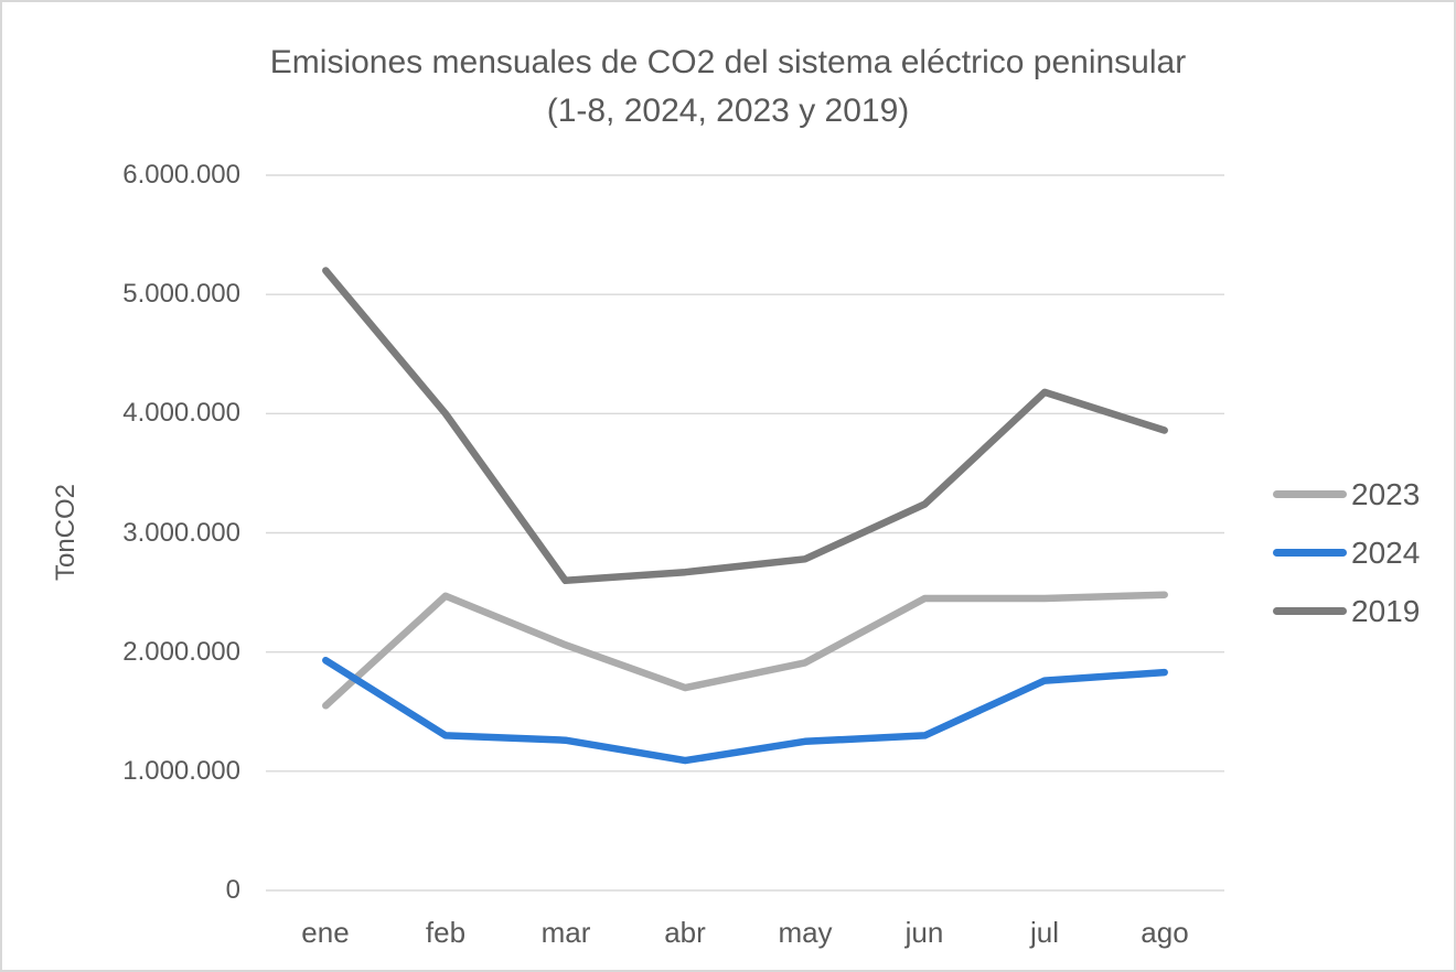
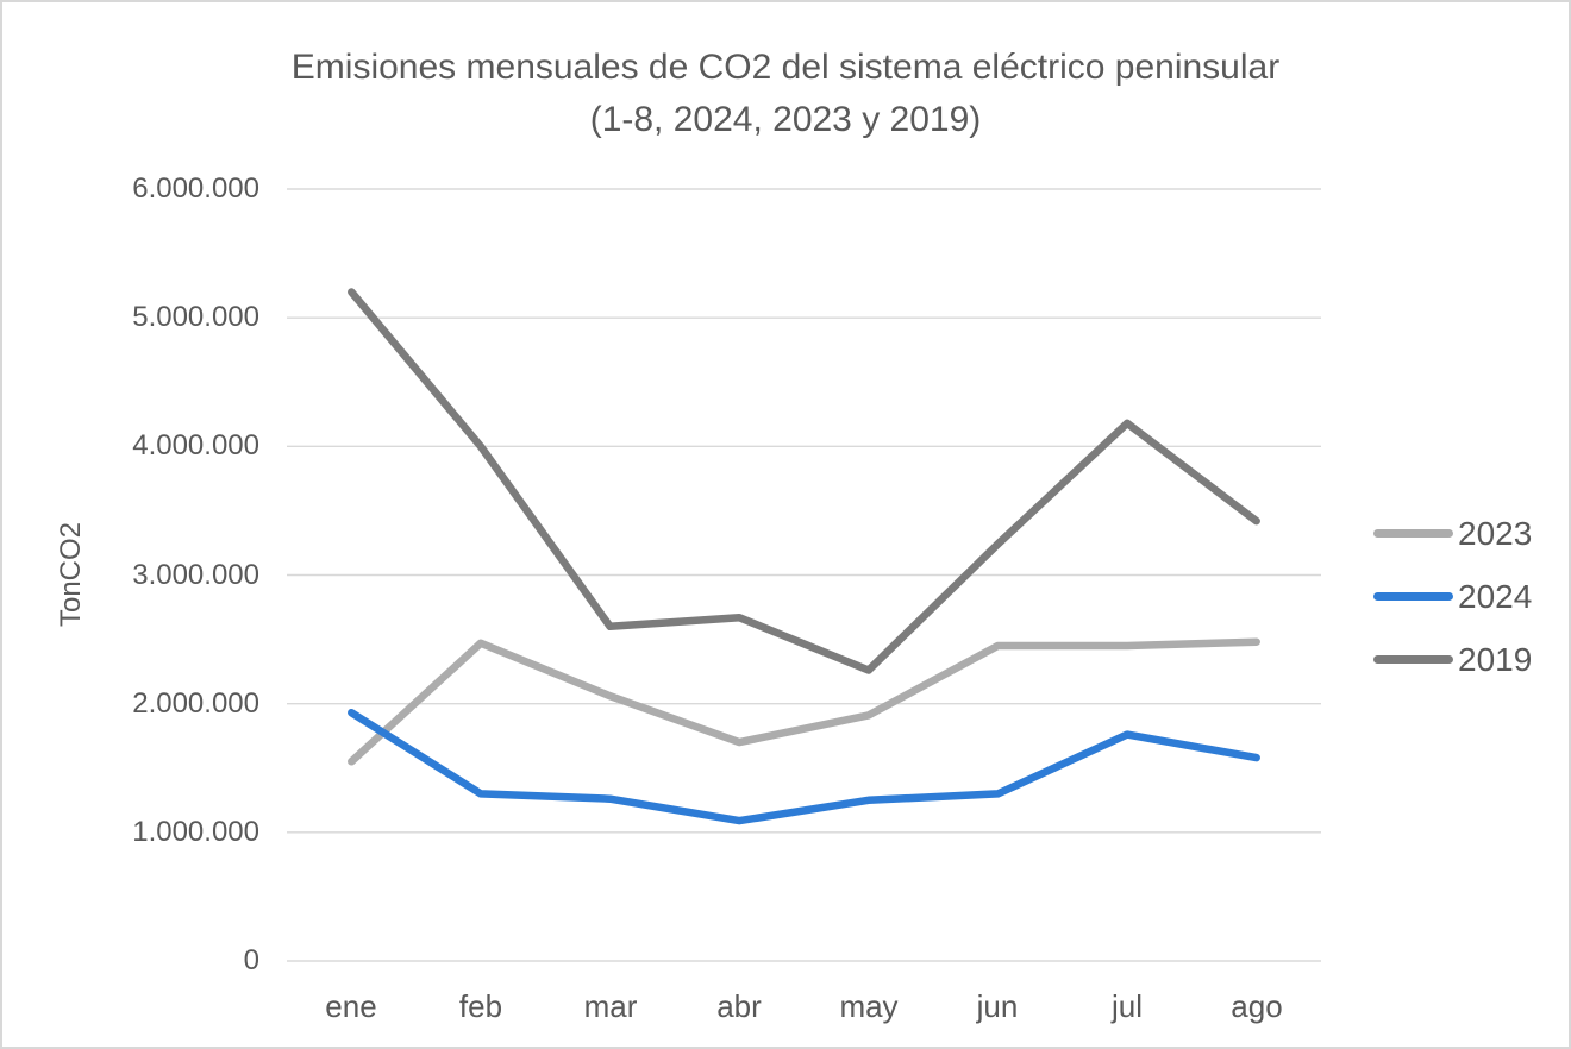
2019/may: 2780000 -> 2260000
2024/ago: 1830000 -> 1580000
2019/ago: 3860000 -> 3420000
